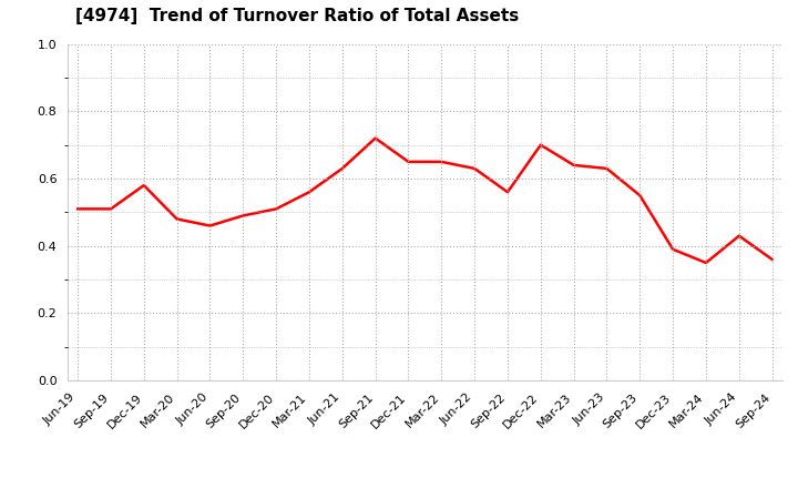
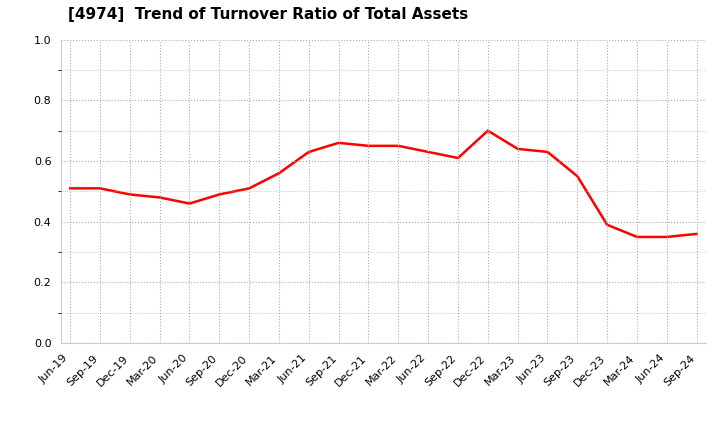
Dec-19: 0.58 -> 0.49
Sep-21: 0.72 -> 0.66
Sep-22: 0.56 -> 0.61
Jun-24: 0.43 -> 0.35
